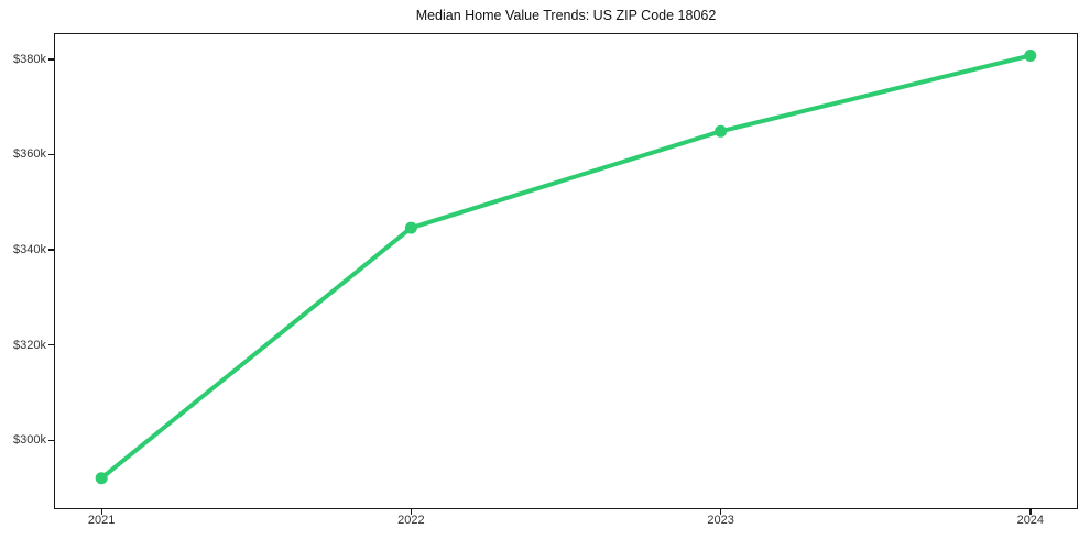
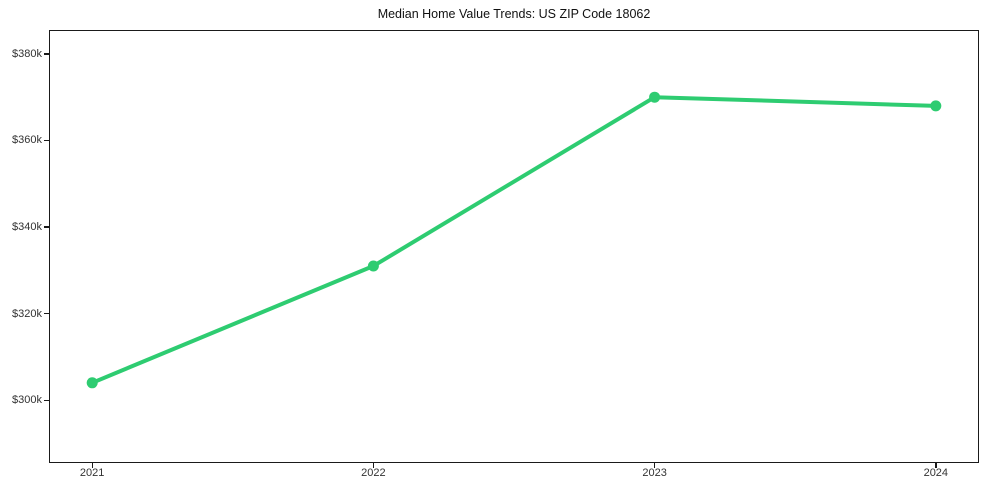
2021: $292k -> $304k
2022: $345k -> $331k
2023: $365k -> $370k
2024: $381k -> $368k
